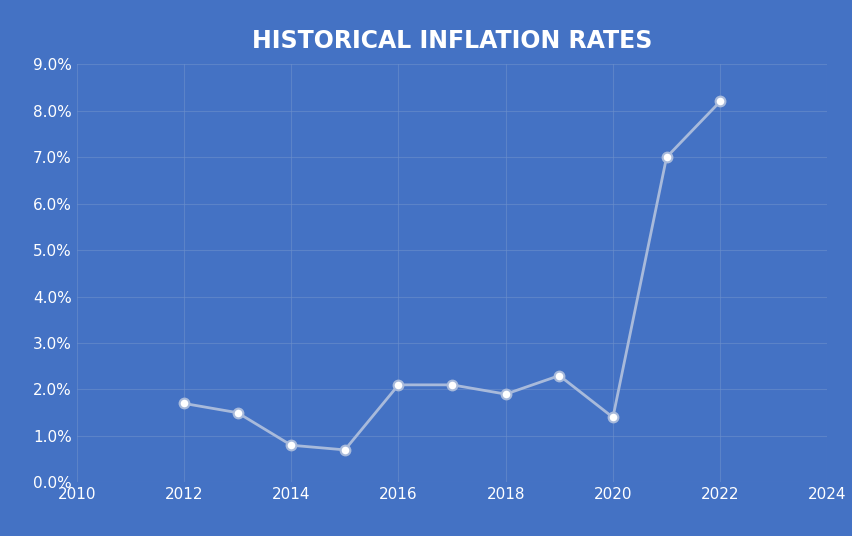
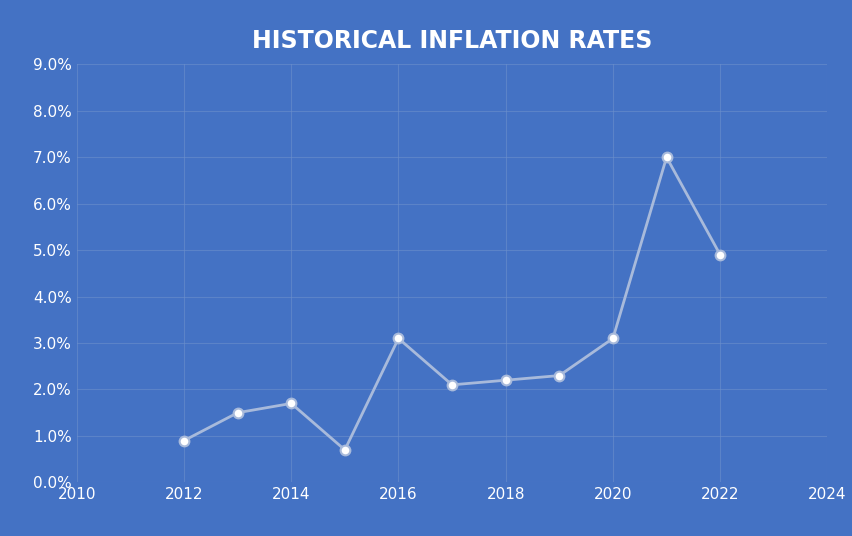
2012: 1.7% -> 0.9%
2014: 0.8% -> 1.7%
2016: 2.1% -> 3.1%
2018: 1.9% -> 2.2%
2020: 1.4% -> 3.1%
2022: 8.2% -> 4.9%
